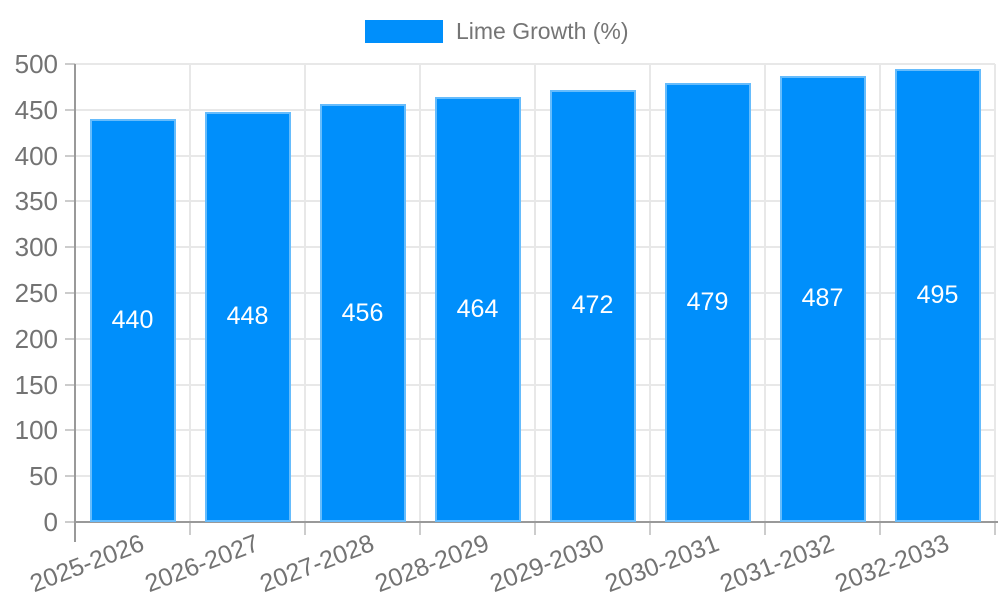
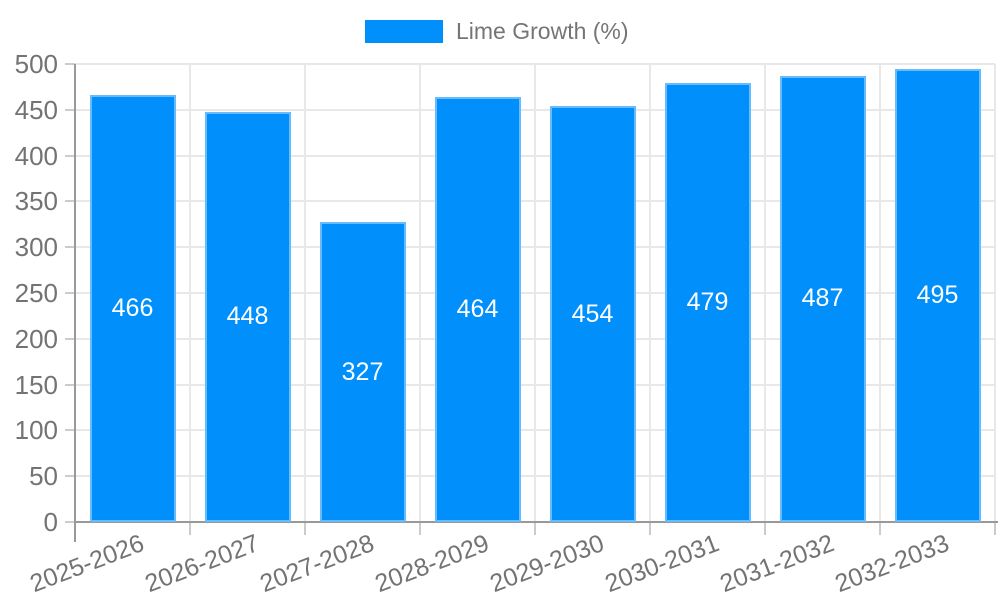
2025-2026: 440 -> 466
2027-2028: 456 -> 327
2029-2030: 472 -> 454
